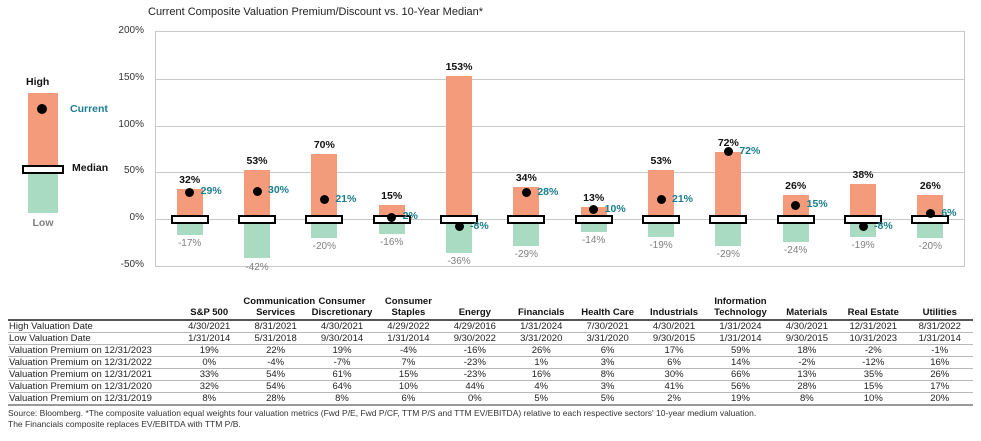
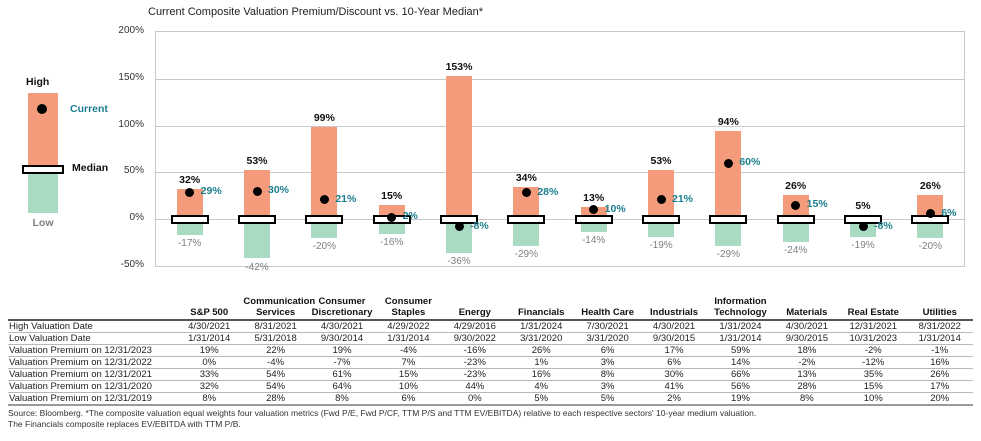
High/Consumer Discretionary: 70% -> 99%
High/Information Technology: 72% -> 94%
Current/Information Technology: 72% -> 60%
High/Real Estate: 38% -> 5%
